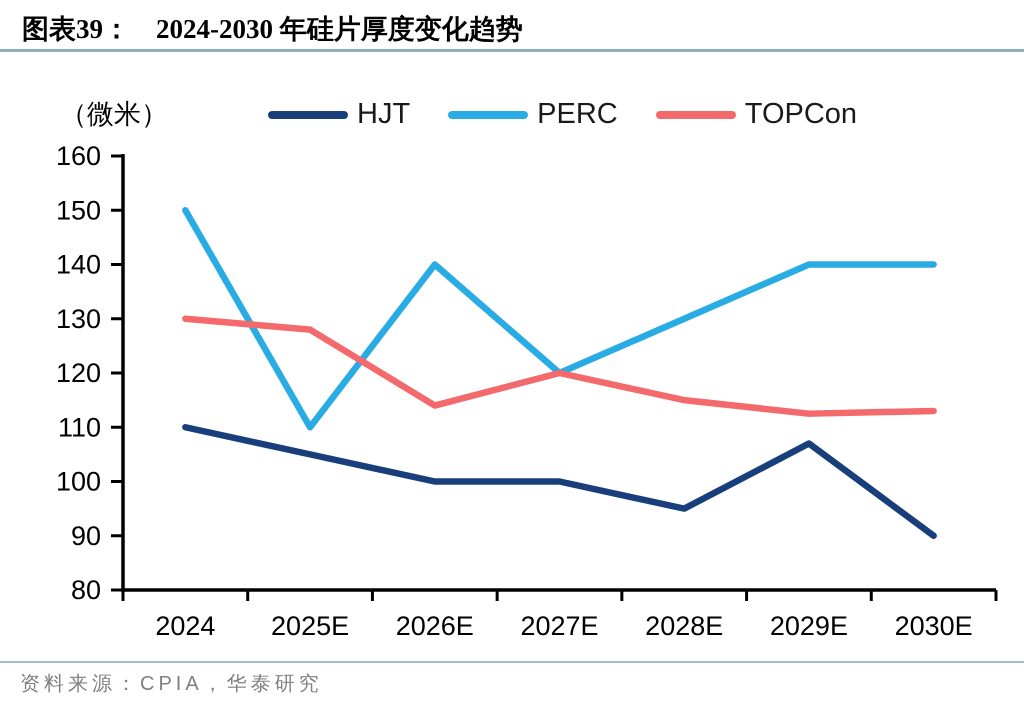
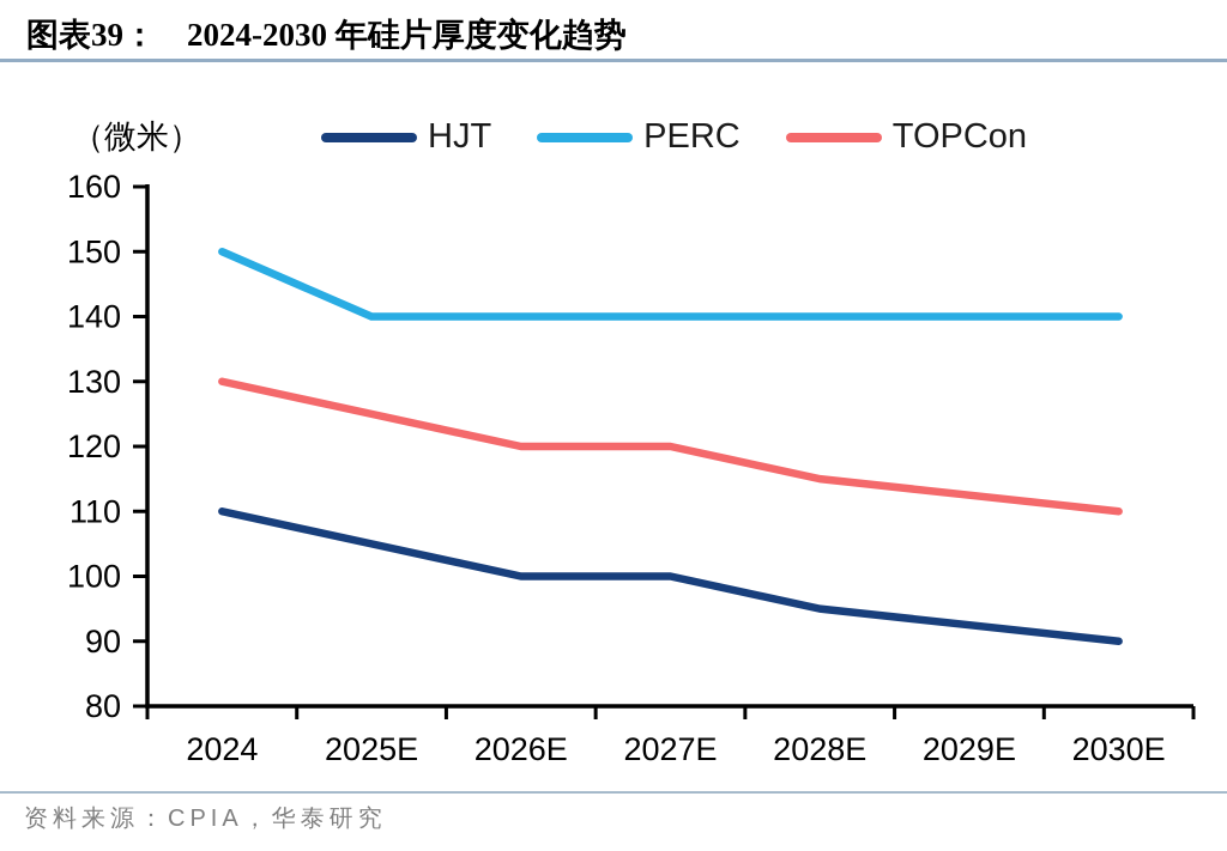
PERC/2025E: 110 -> 140
TOPCon/2025E: 128 -> 125
TOPCon/2026E: 114 -> 120
PERC/2027E: 120 -> 140
PERC/2028E: 130 -> 140
HJT/2029E: 107 -> 92
TOPCon/2030E: 113 -> 110
